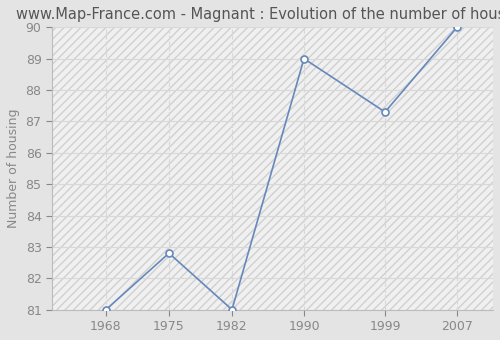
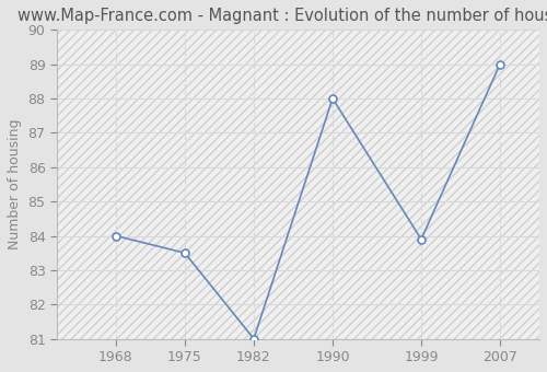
1968: 81.0 -> 84.0
1975: 82.8 -> 83.5
1990: 89.0 -> 88.0
1999: 87.3 -> 83.9
2007: 90.0 -> 89.0
